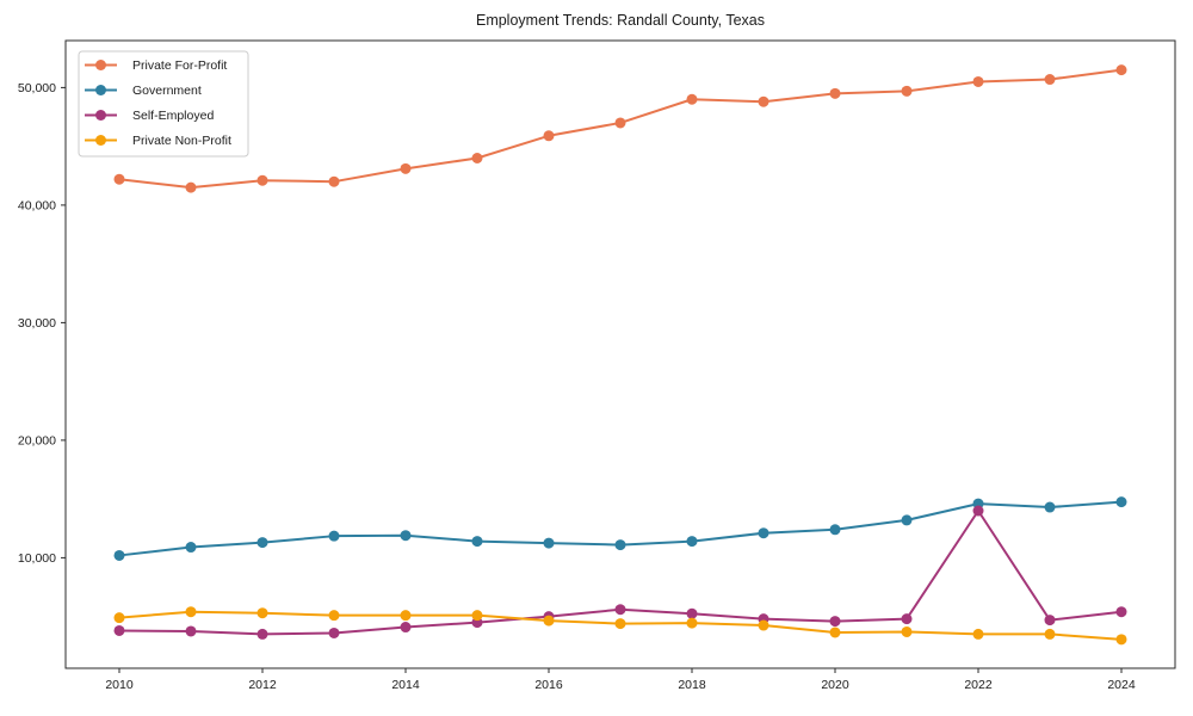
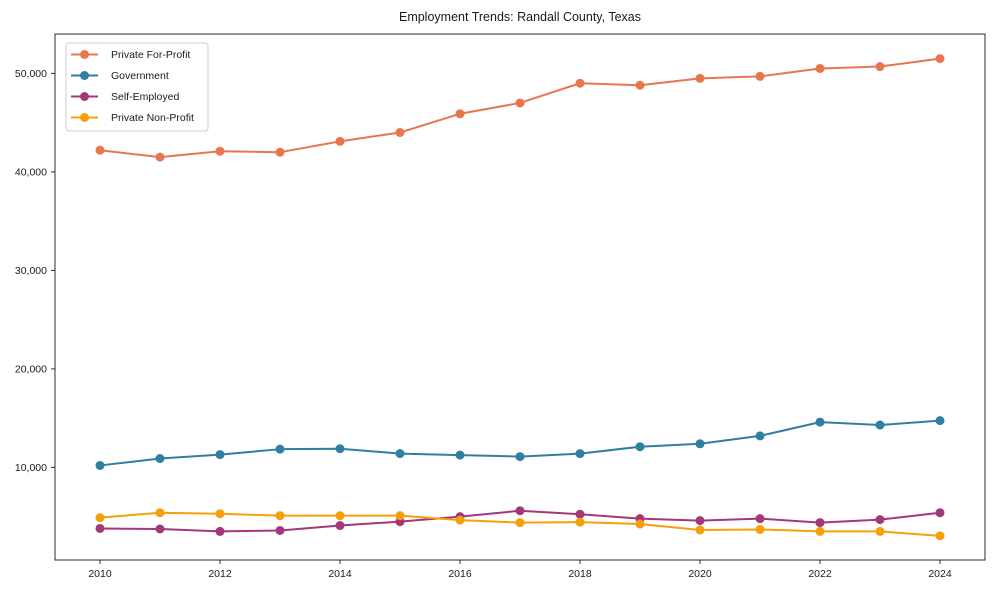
Self-Employed/2022: 14000 -> 4000
